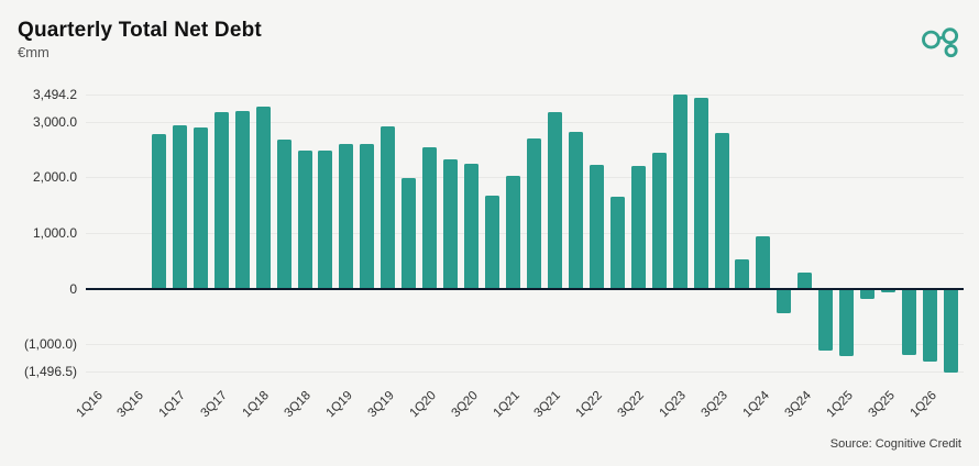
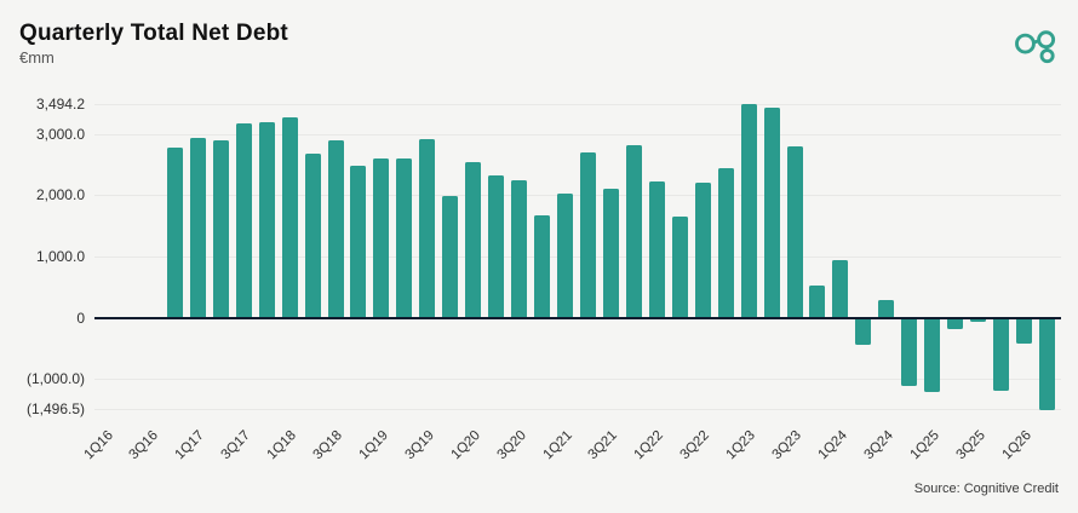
3Q18: 2500 -> 2900
3Q21: 3200 -> 2100
1Q26: -1300 -> -400
